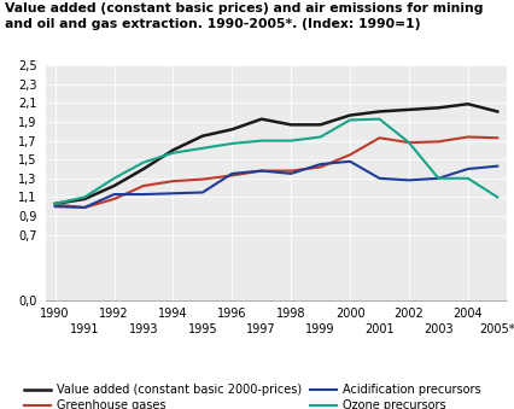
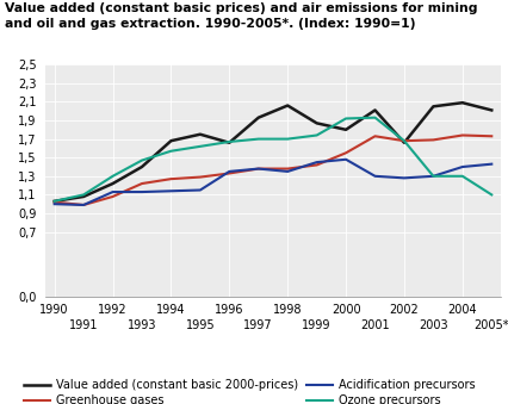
Value added (constant basic 2000-prices)/1994: 1,60 -> 1,68
Value added (constant basic 2000-prices)/1996: 1,82 -> 1,66
Value added (constant basic 2000-prices)/1998: 1,87 -> 2,06
Value added (constant basic 2000-prices)/2000: 1,97 -> 1,80
Value added (constant basic 2000-prices)/2002: 2,03 -> 1,66
